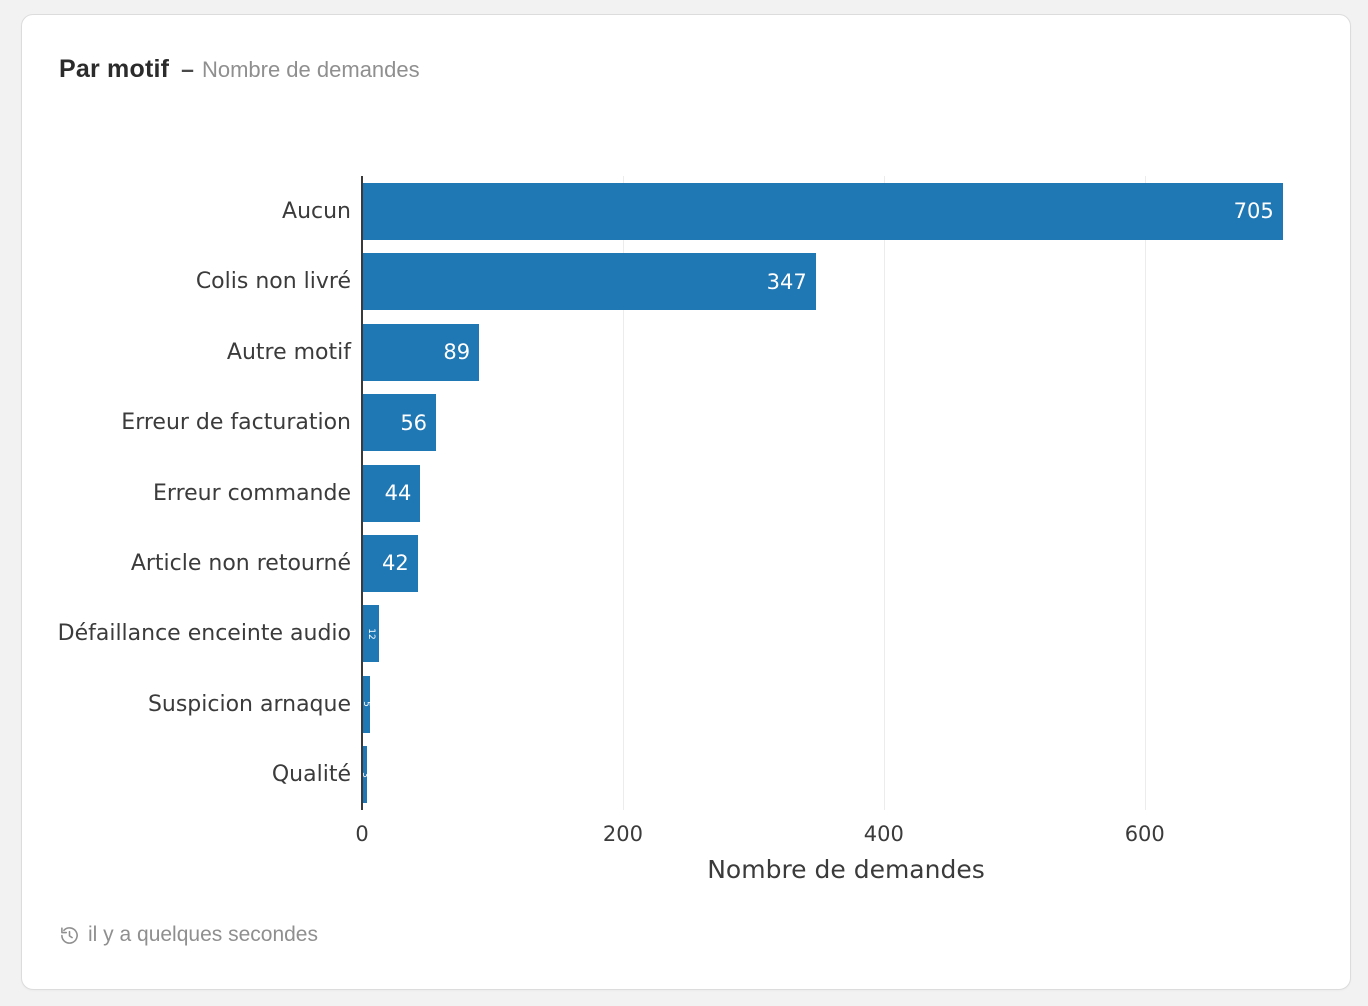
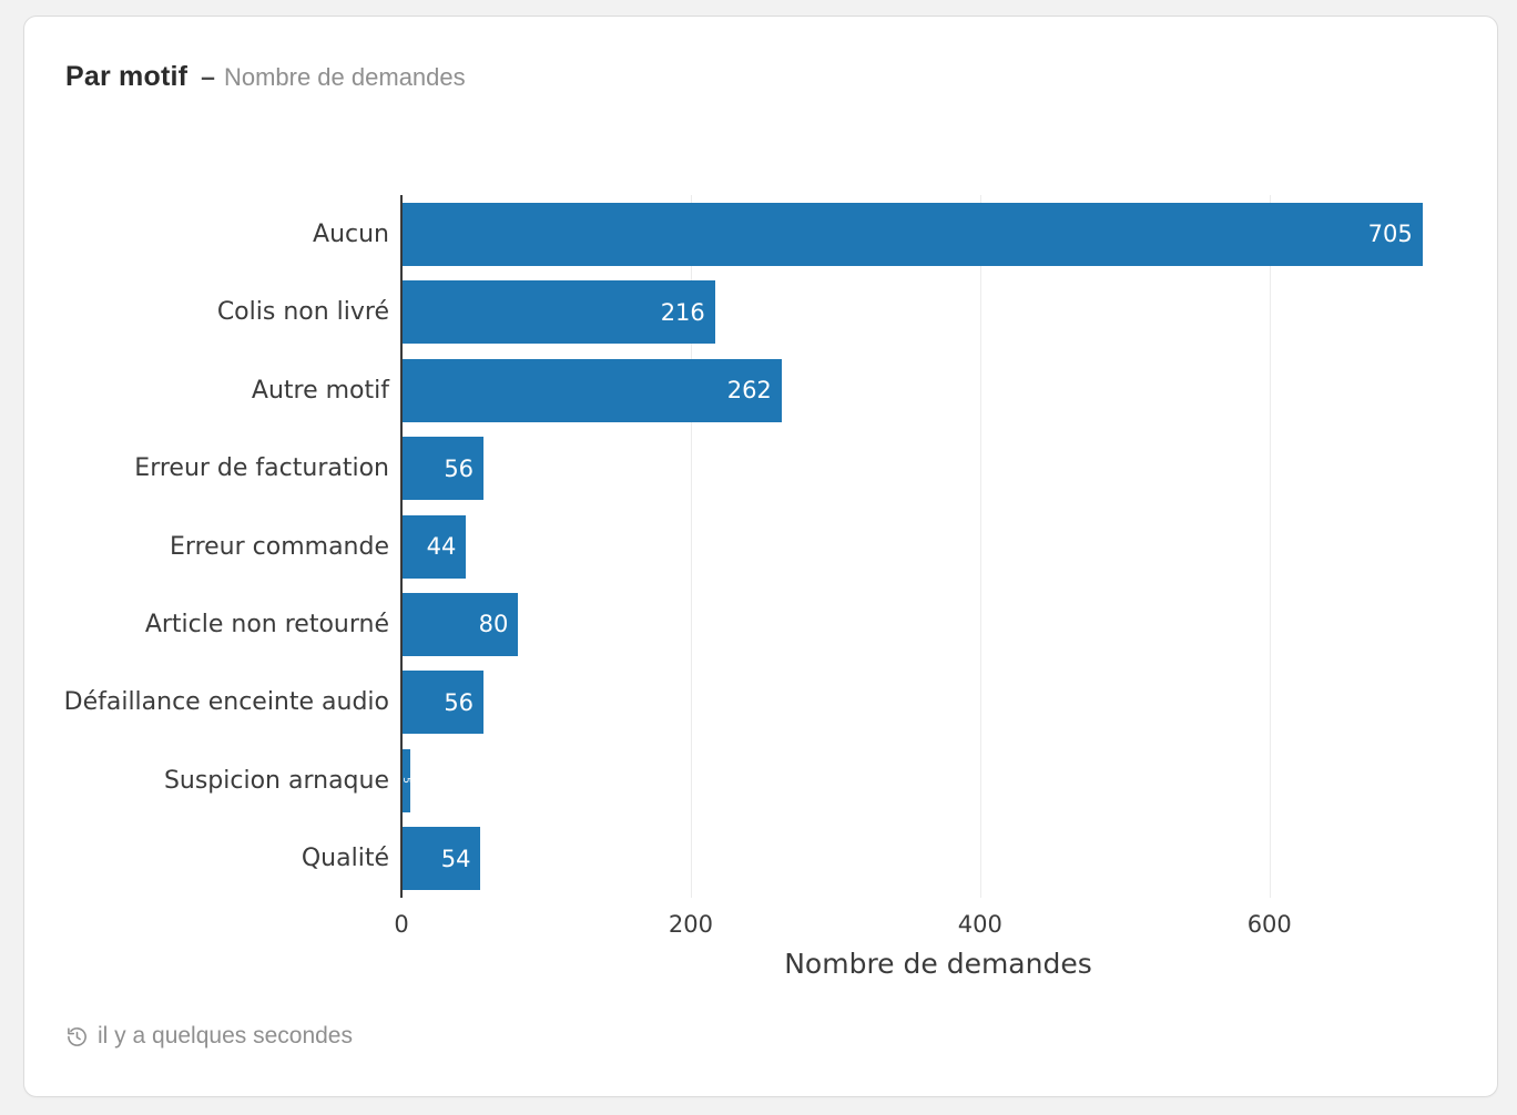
Colis non livré: 347 -> 216
Autre motif: 89 -> 262
Article non retourné: 42 -> 80
Défaillance enceinte audio: 12 -> 56
Qualité: 3 -> 54
